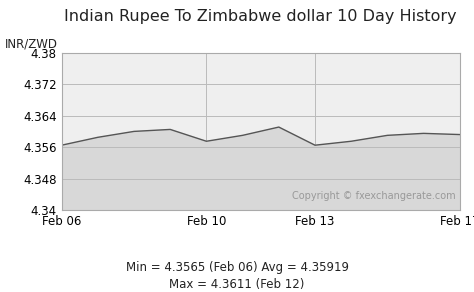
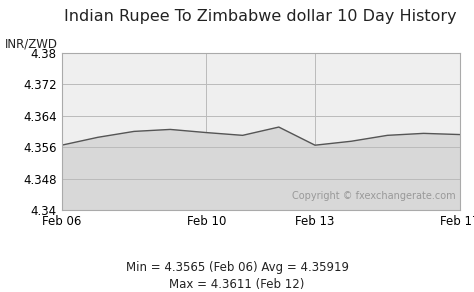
Feb 10: 4.3575 -> 4.3597
